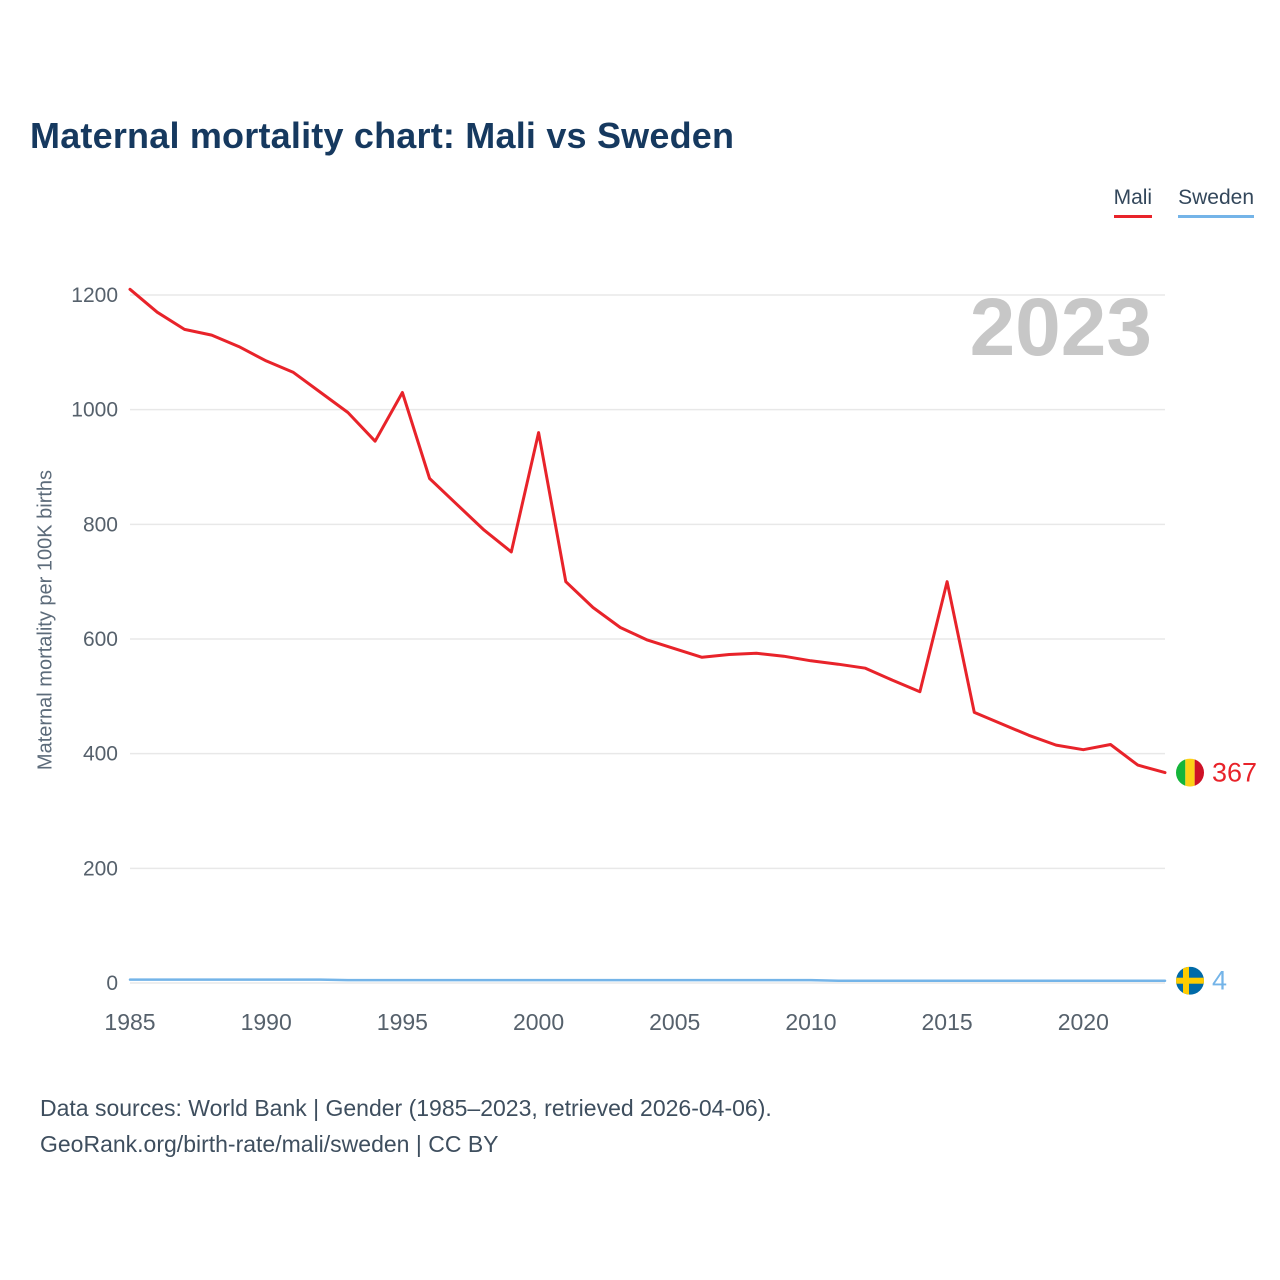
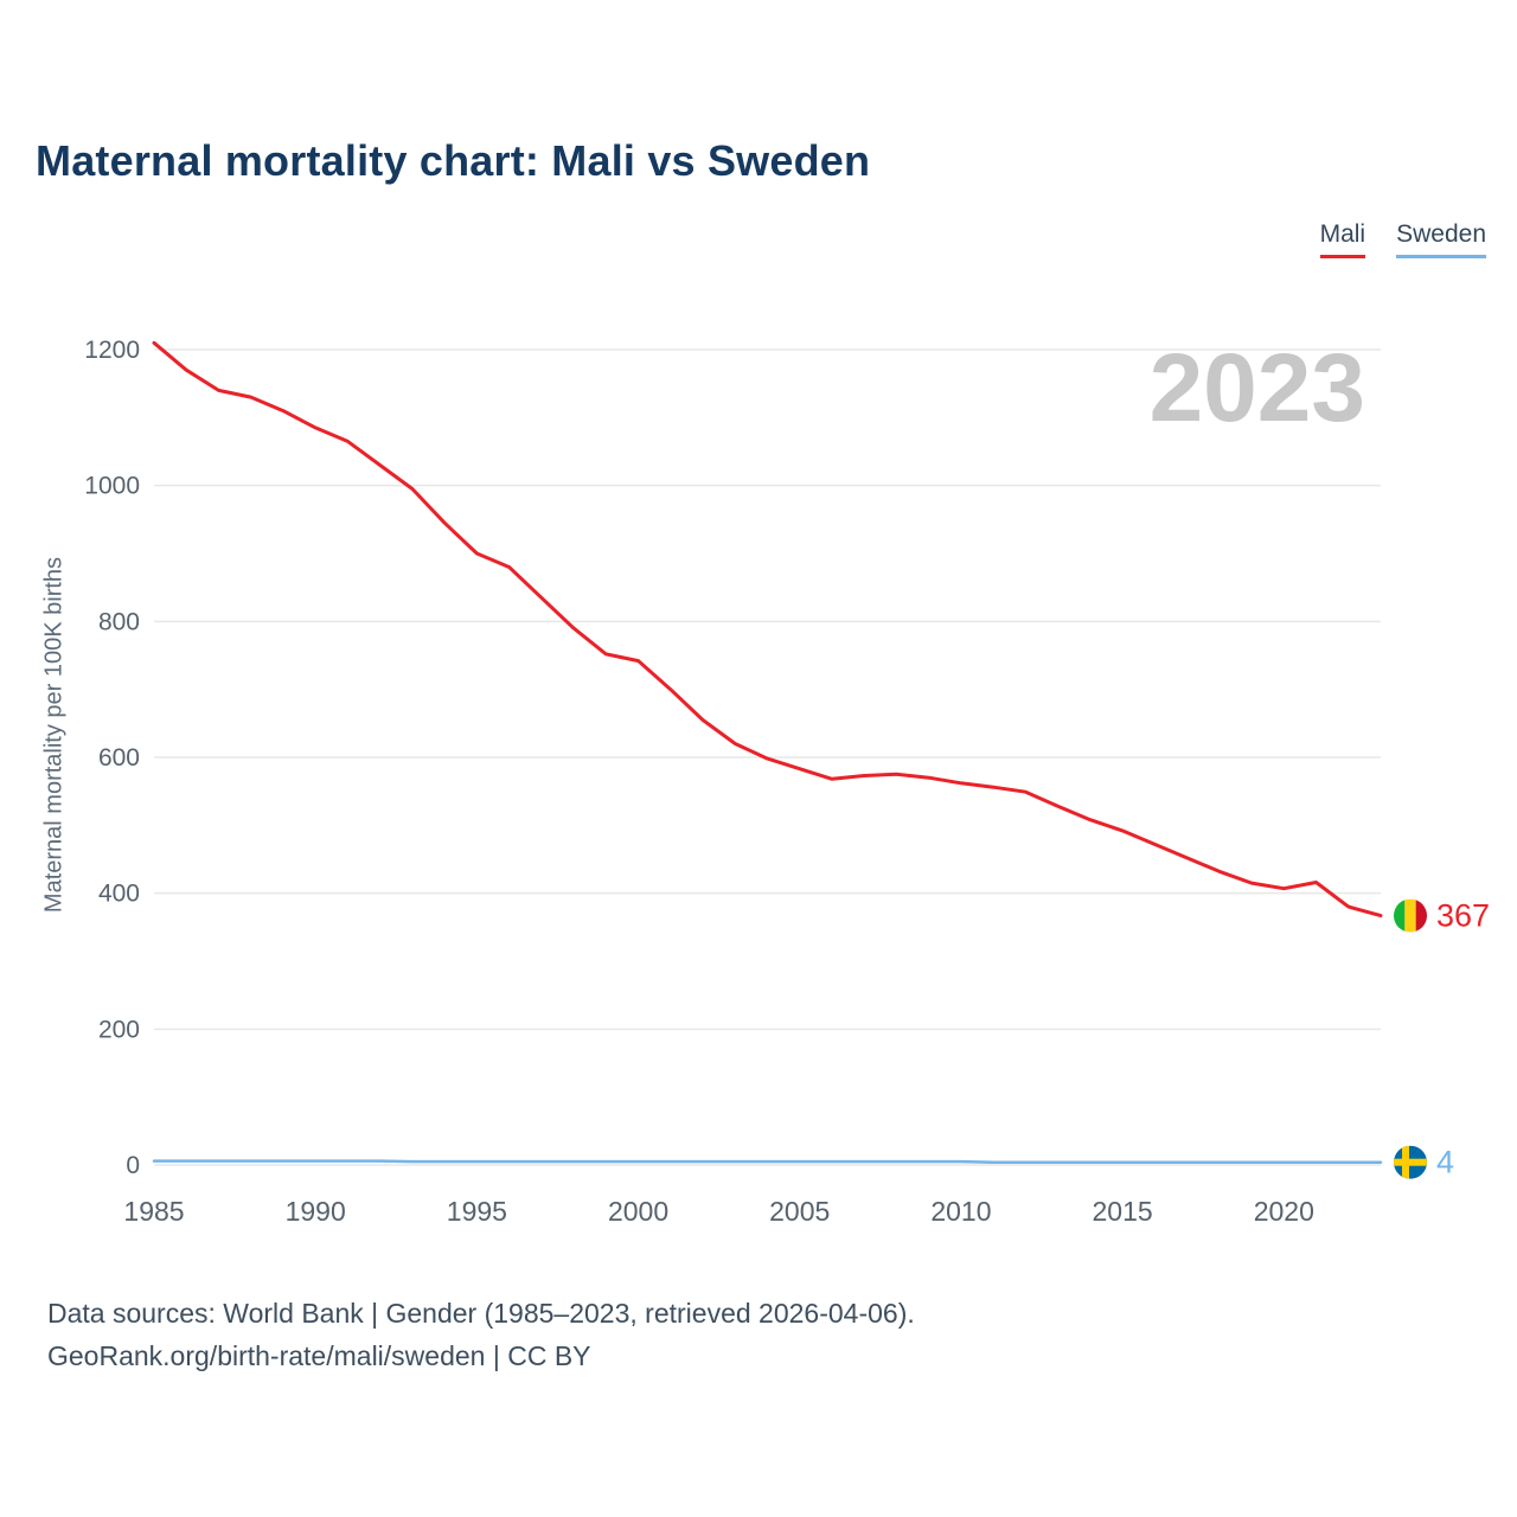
Mali/1995: 1030 -> 900
Mali/2000: 960 -> 740
Mali/2015: 700 -> 490
